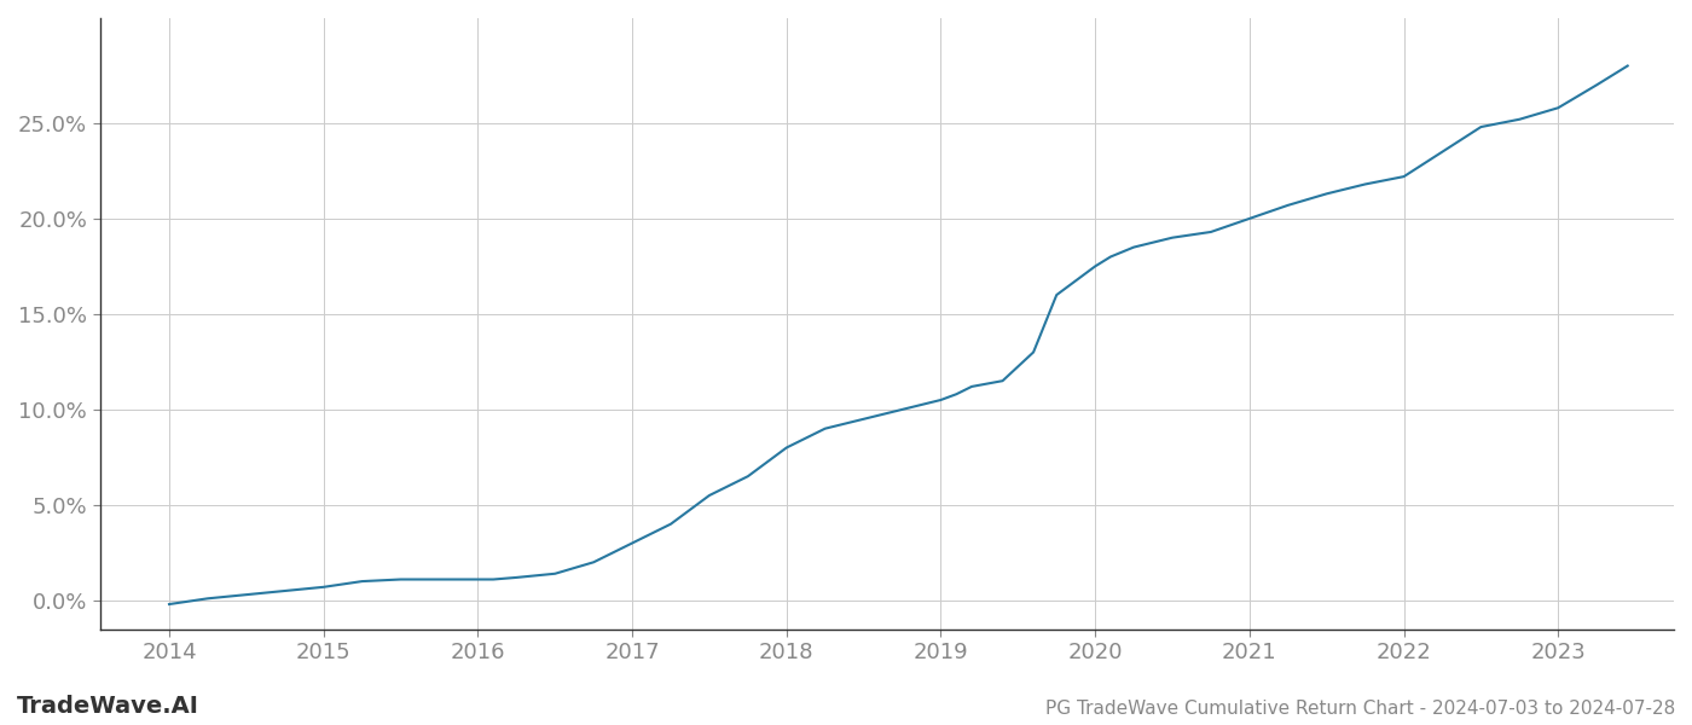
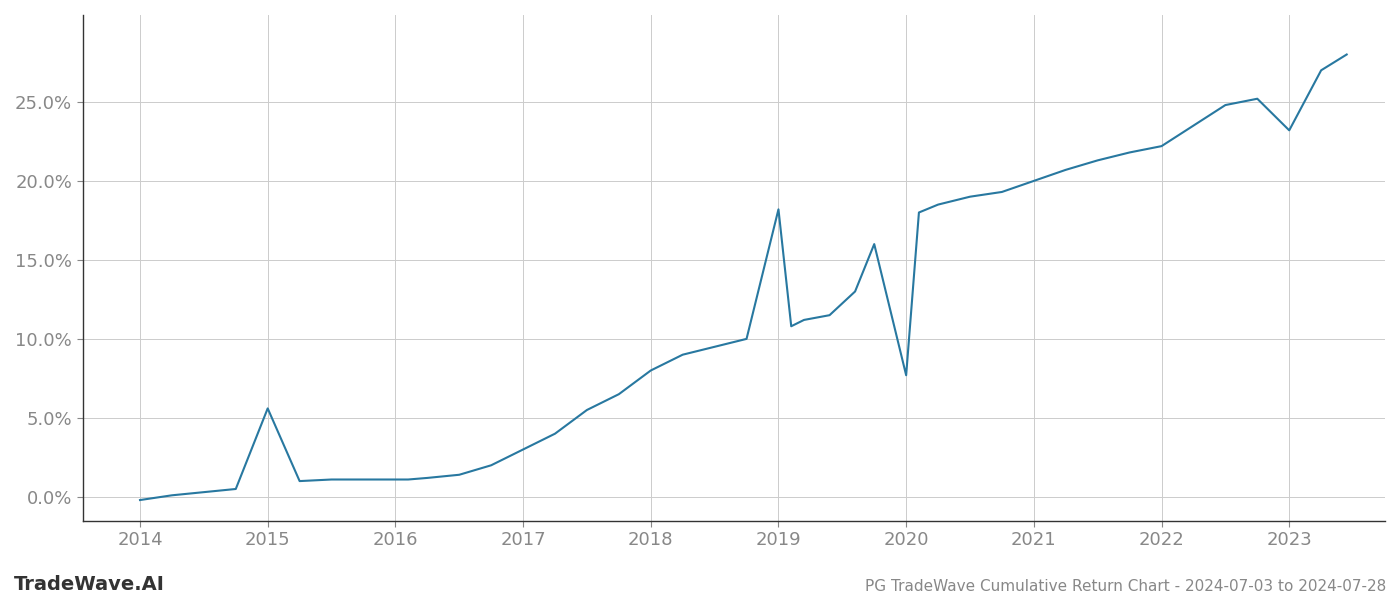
2015: 0.7% -> 5.6%
2019: 10.5% -> 18.2%
2020: 17.5% -> 7.7%
2023: 25.8% -> 23.2%
